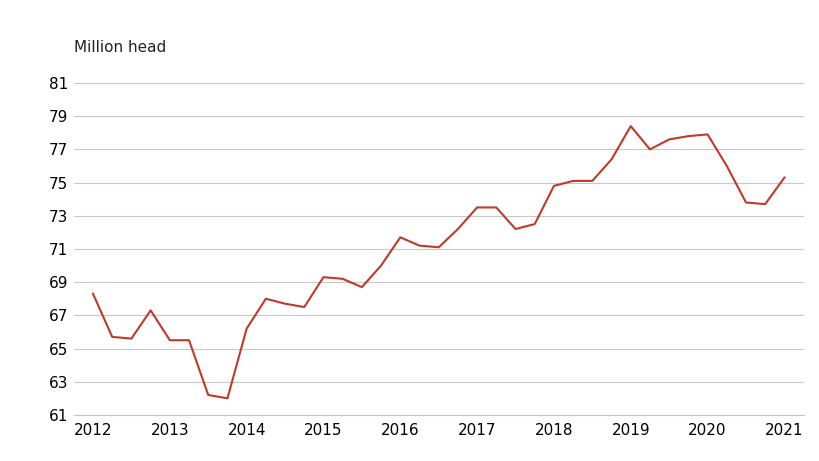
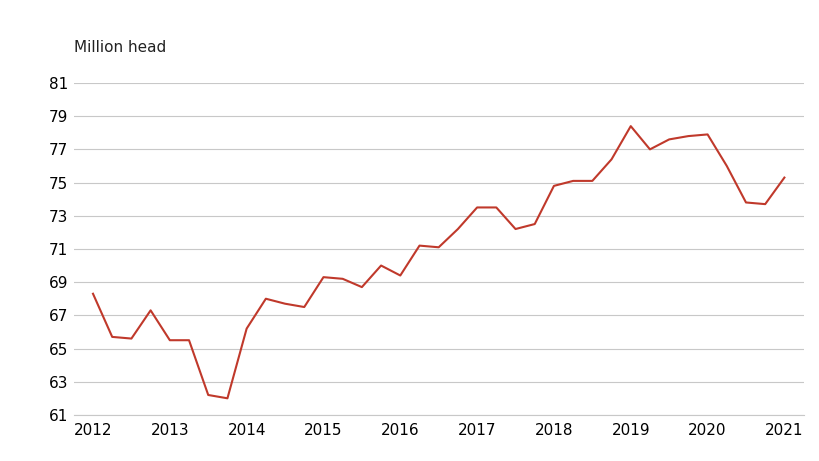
2016: 71.7 -> 69.4
